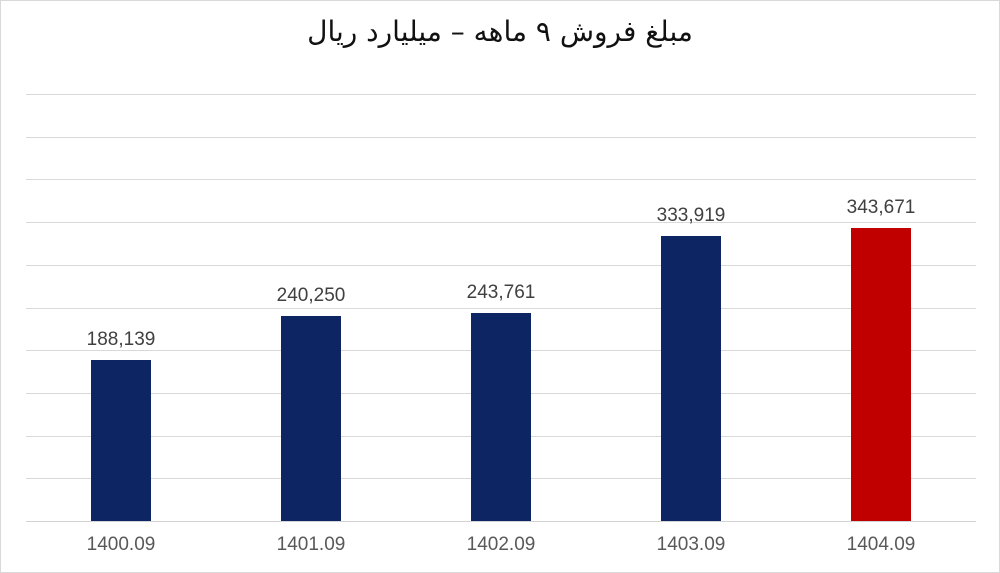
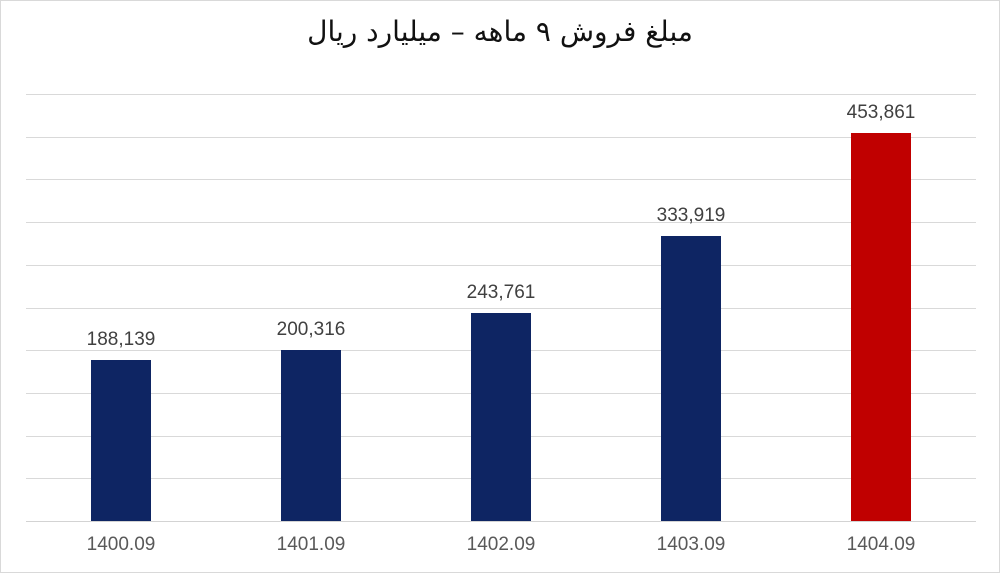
1401.09: 240,250 -> 200,316
1404.09: 343,671 -> 453,861
